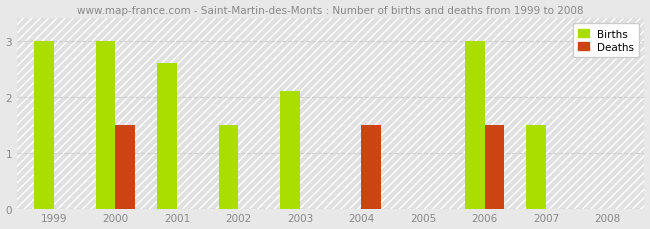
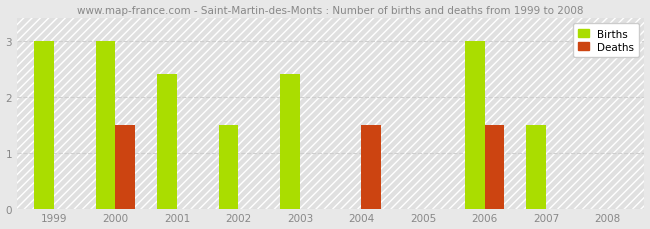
Births/2001: 2.6 -> 2.4
Births/2003: 2.1 -> 2.4
